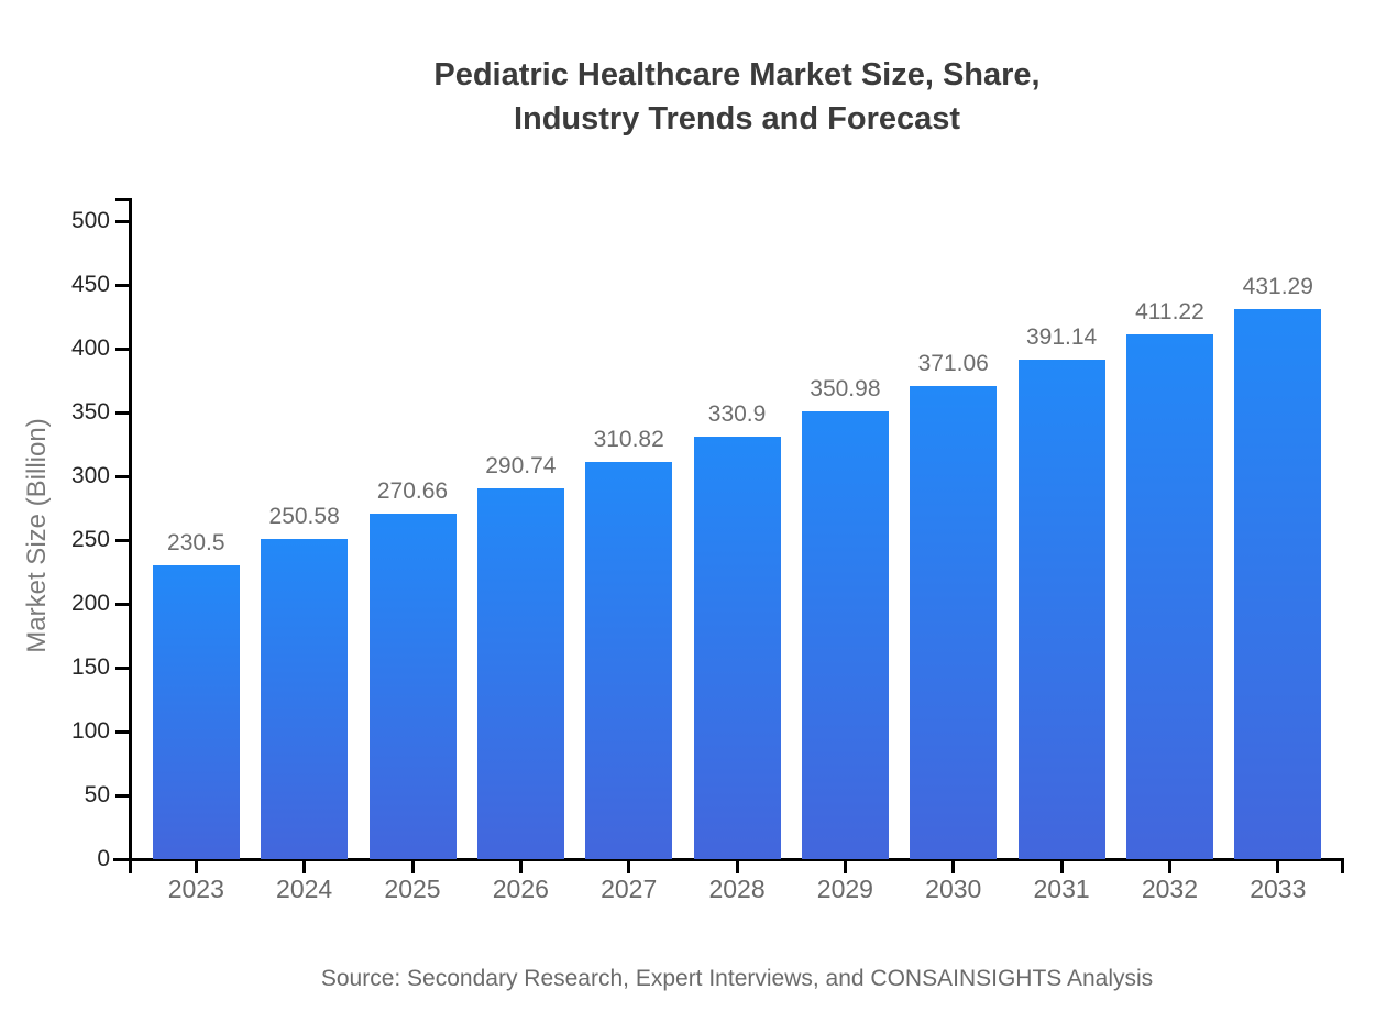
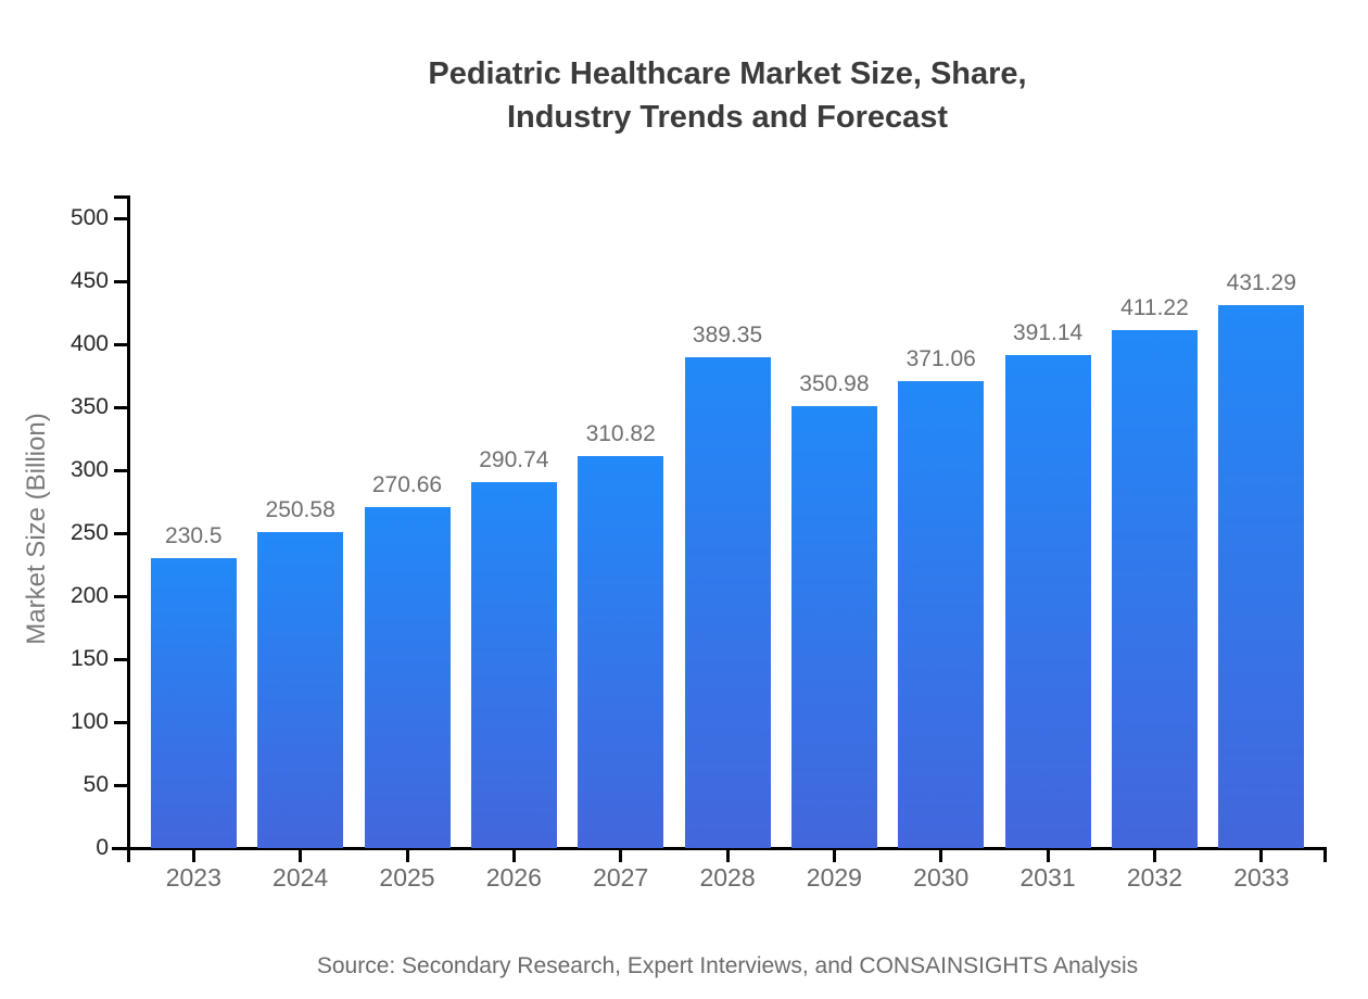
2028: 330.9 -> 389.35
